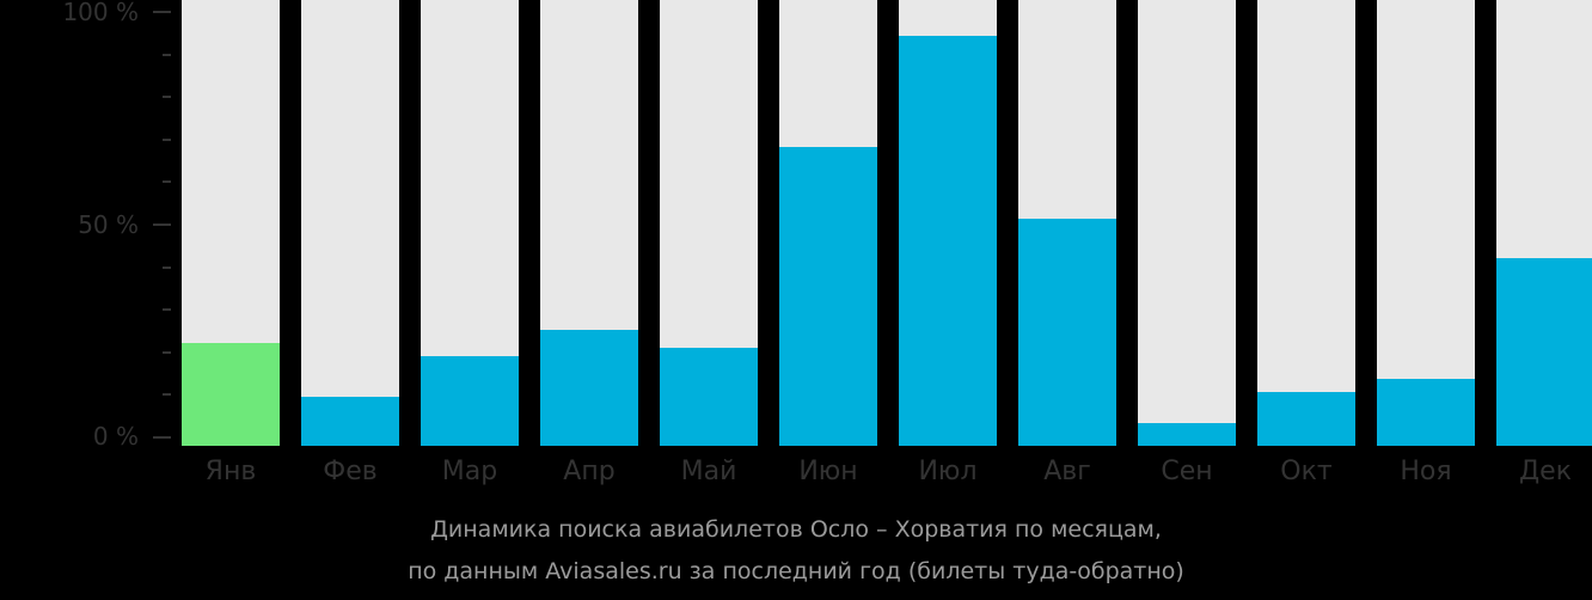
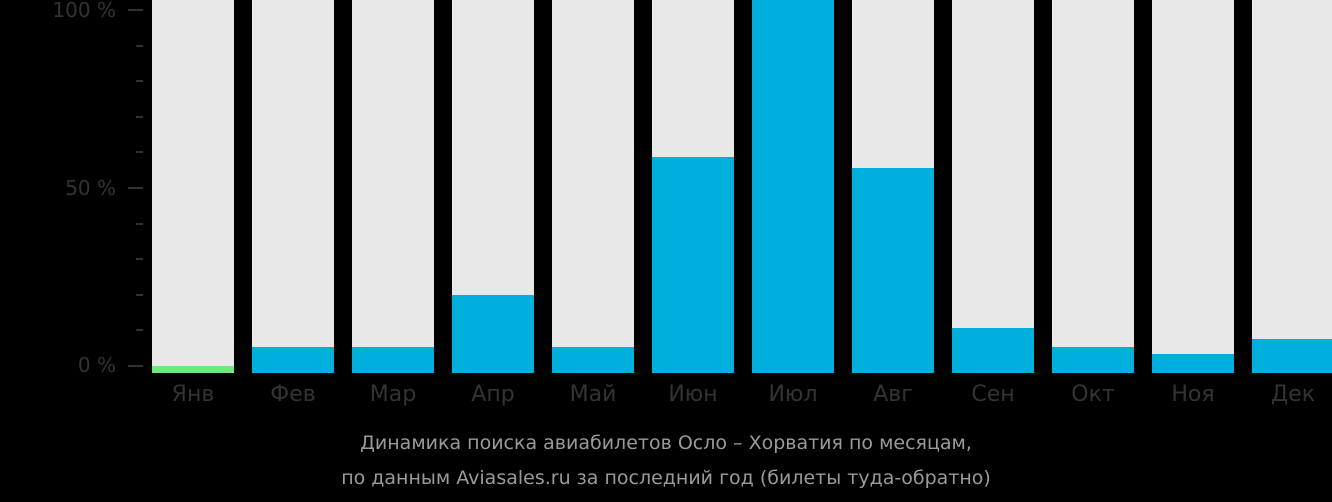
Янв: 23% -> 2%
Фев: 11% -> 7%
Мар: 20% -> 7%
Апр: 26% -> 21%
Май: 22% -> 7%
Июн: 67% -> 58%
Июл: 92% -> 100%
Авг: 51% -> 55%
Сен: 5% -> 12%
Окт: 12% -> 7%
Ноя: 15% -> 5%
Дек: 42% -> 9%
